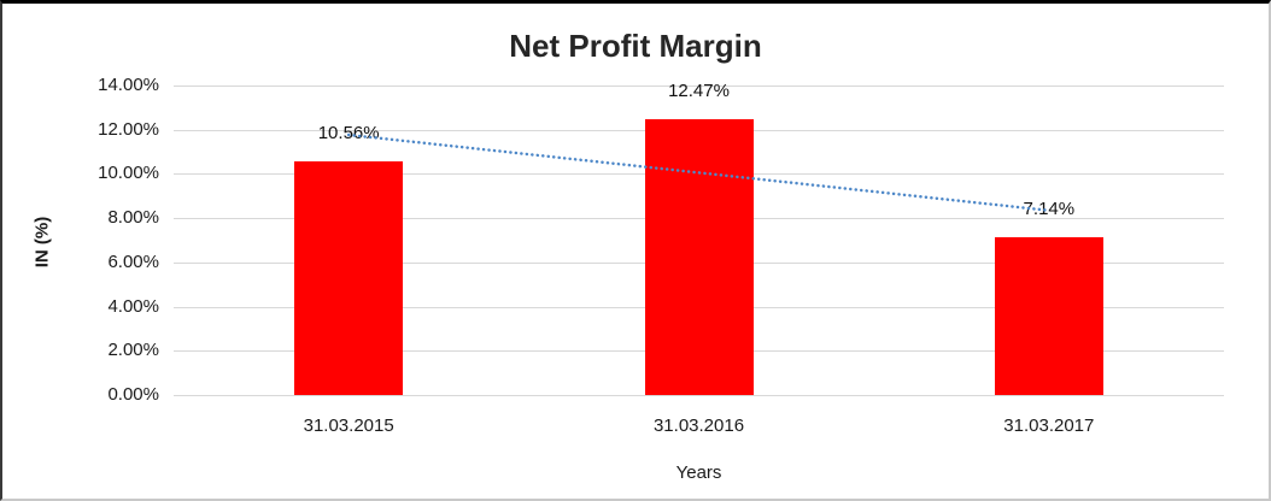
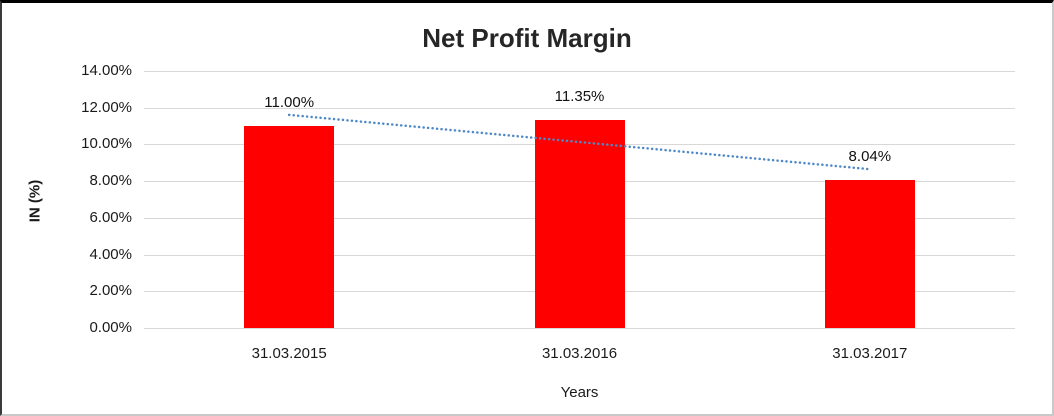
31.03.2015: 10.56% -> 11.00%
31.03.2016: 12.47% -> 11.35%
31.03.2017: 7.14% -> 8.04%
